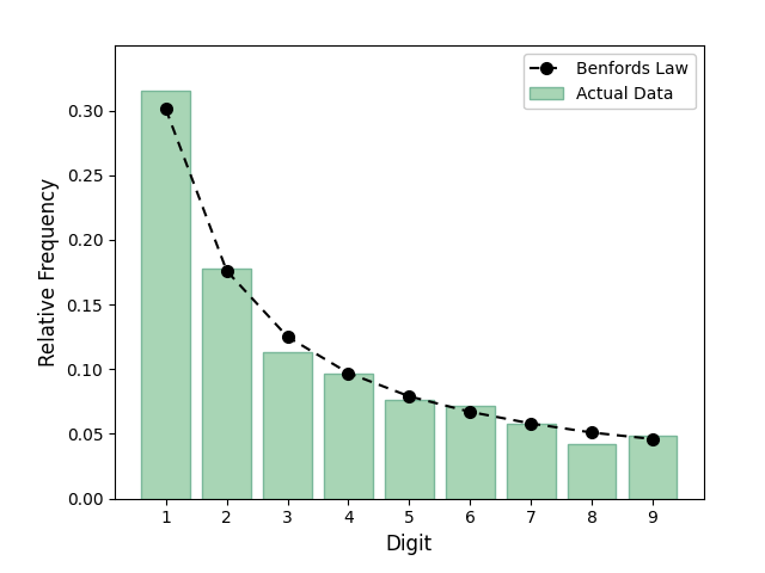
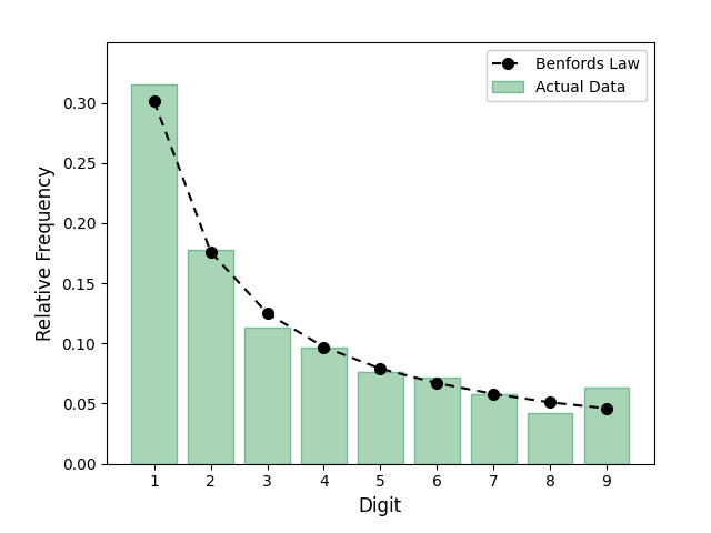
Actual Data/9: 0.049 -> 0.063
